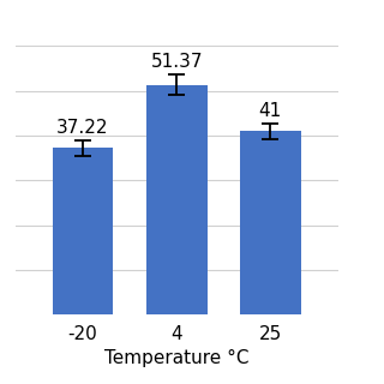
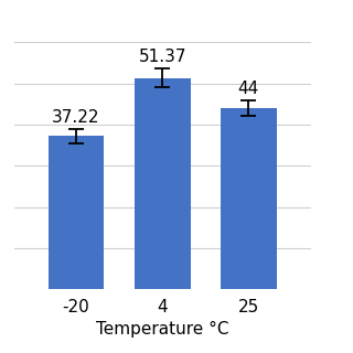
25: 41 -> 44
